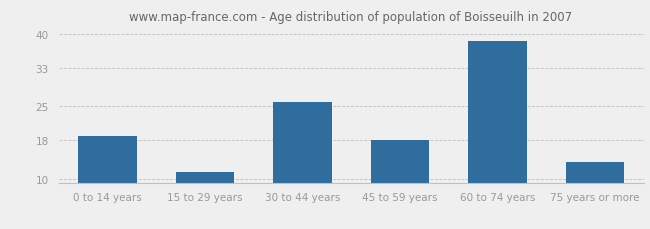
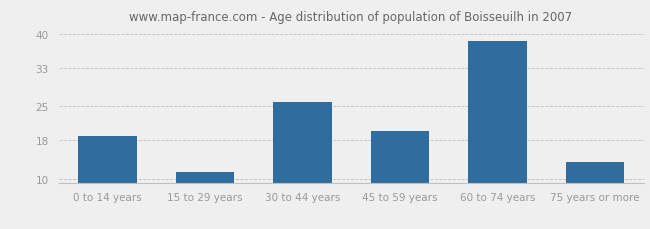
45 to 59 years: 18.0 -> 20.0
